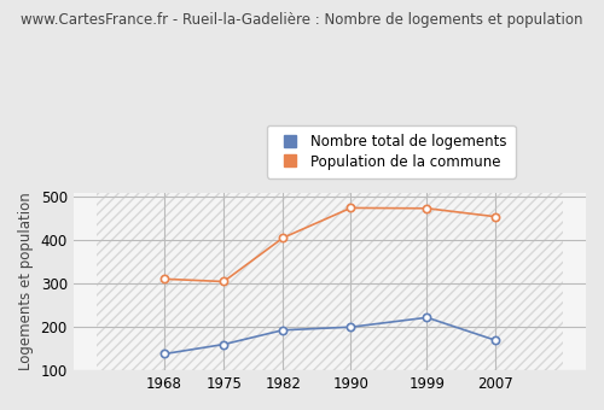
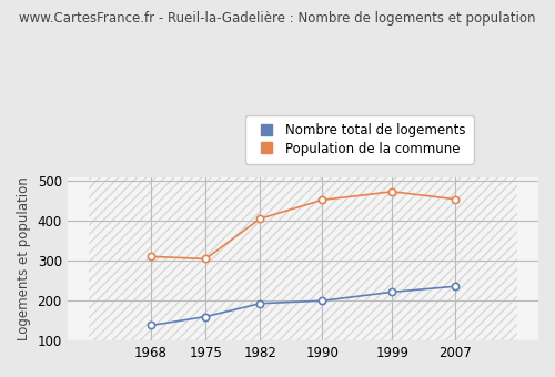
Population de la commune/1990: 475 -> 453
Nombre total de logements/2007: 170 -> 236
